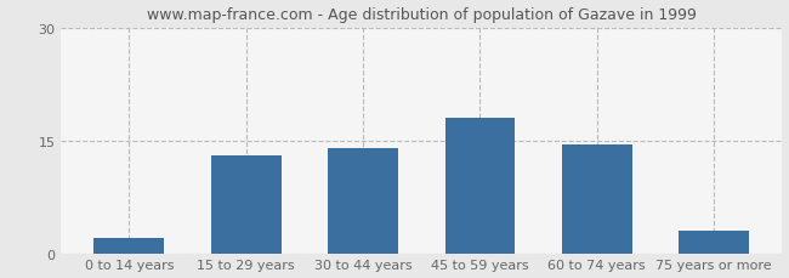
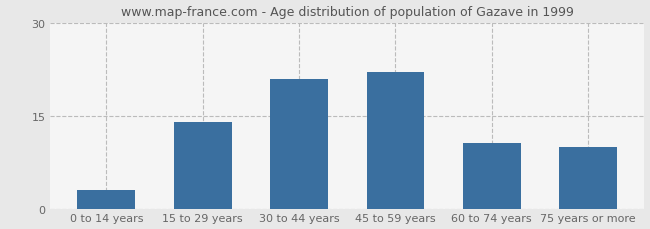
0 to 14 years: 2.0 -> 3.0
15 to 29 years: 13.0 -> 14.0
30 to 44 years: 14.0 -> 21.0
45 to 59 years: 18.0 -> 22.0
60 to 74 years: 14.5 -> 10.6
75 years or more: 3.0 -> 10.0
